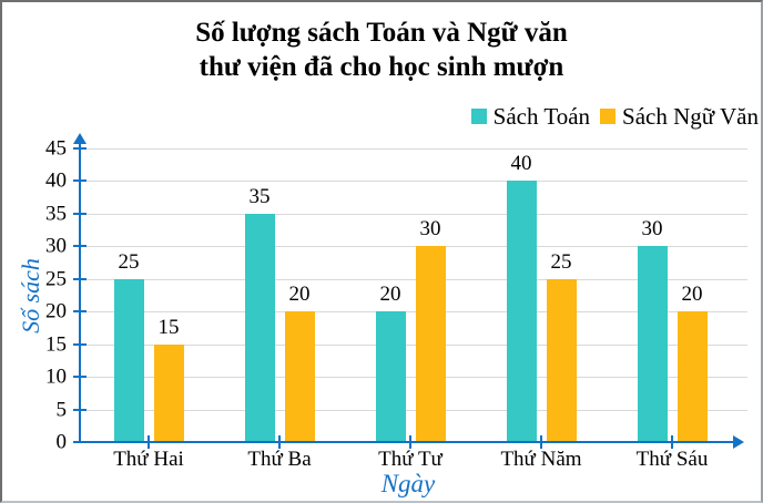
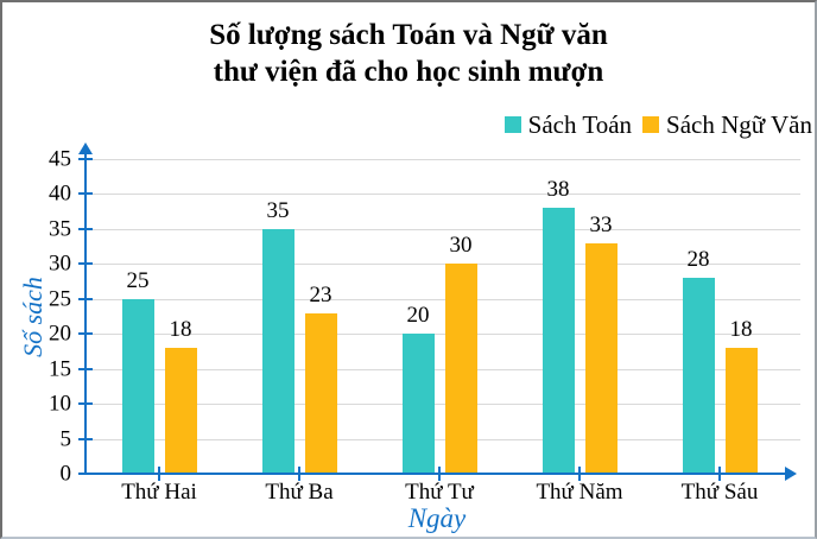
Sách Ngữ Văn/Thứ Hai: 15 -> 18
Sách Ngữ Văn/Thứ Ba: 20 -> 23
Sách Toán/Thứ Năm: 40 -> 38
Sách Ngữ Văn/Thứ Năm: 25 -> 33
Sách Toán/Thứ Sáu: 30 -> 28
Sách Ngữ Văn/Thứ Sáu: 20 -> 18
